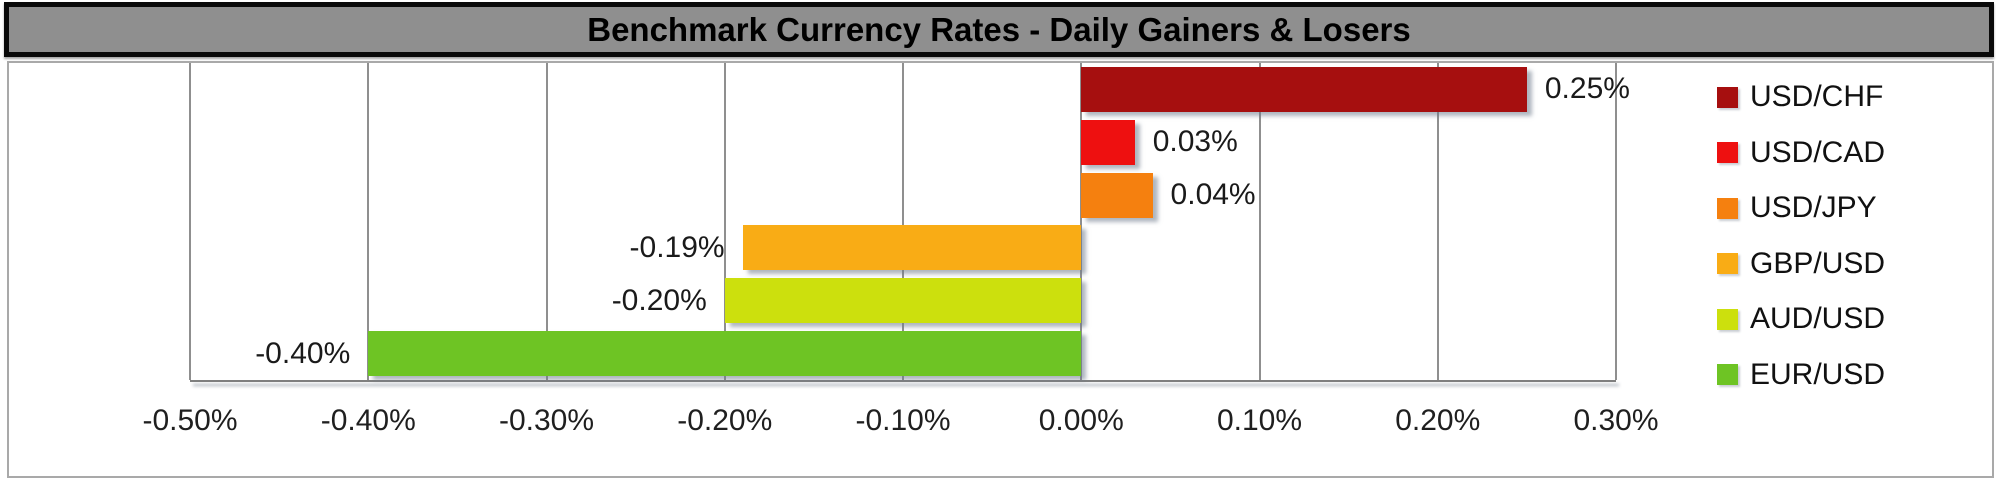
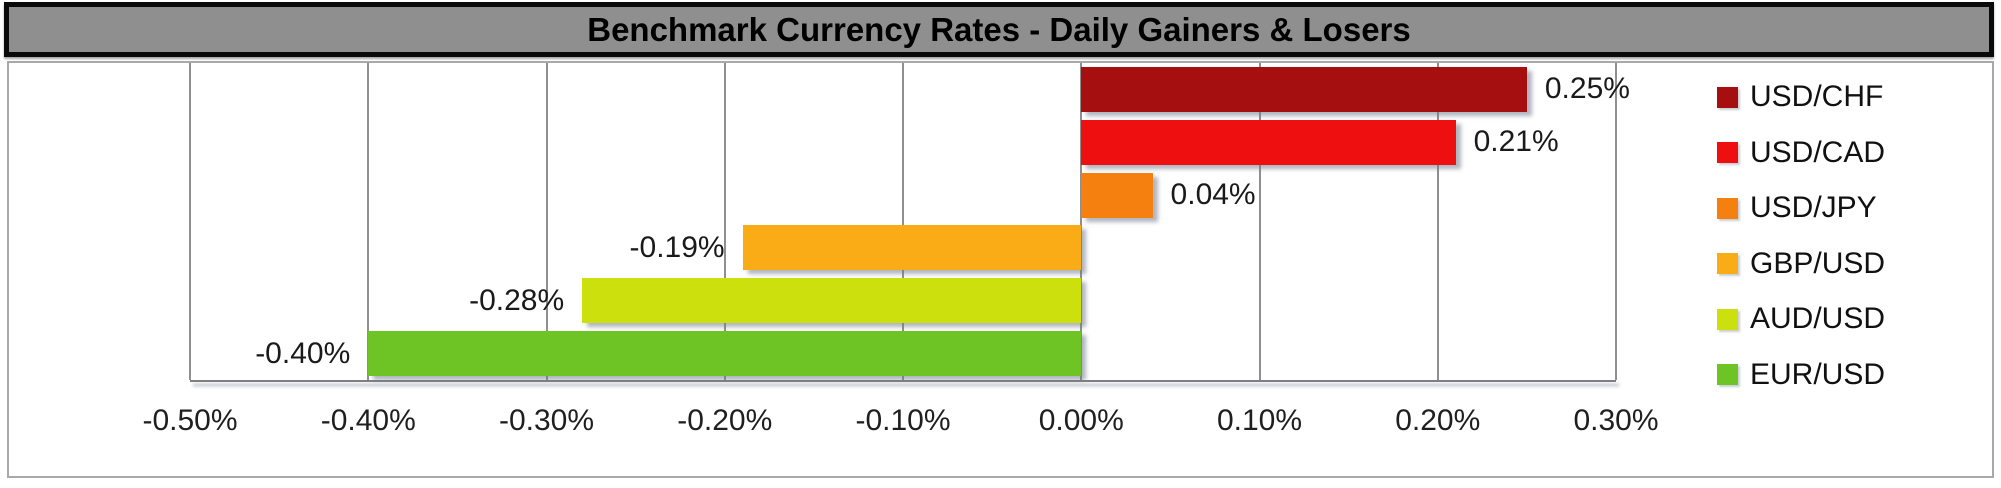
USD/CAD: 0.03% -> 0.21%
AUD/USD: -0.20% -> -0.28%
